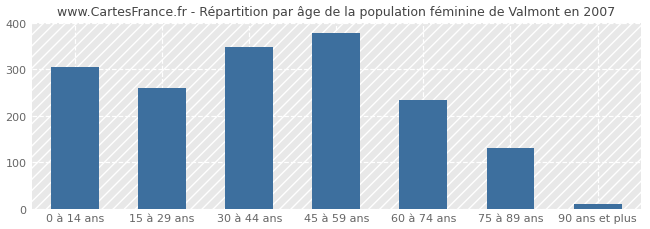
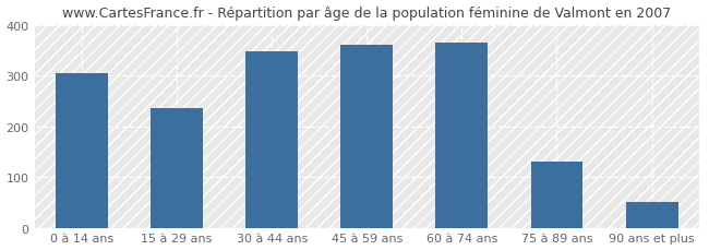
15 à 29 ans: 260 -> 235
45 à 59 ans: 378 -> 360
60 à 74 ans: 233 -> 365
90 ans et plus: 10 -> 50
